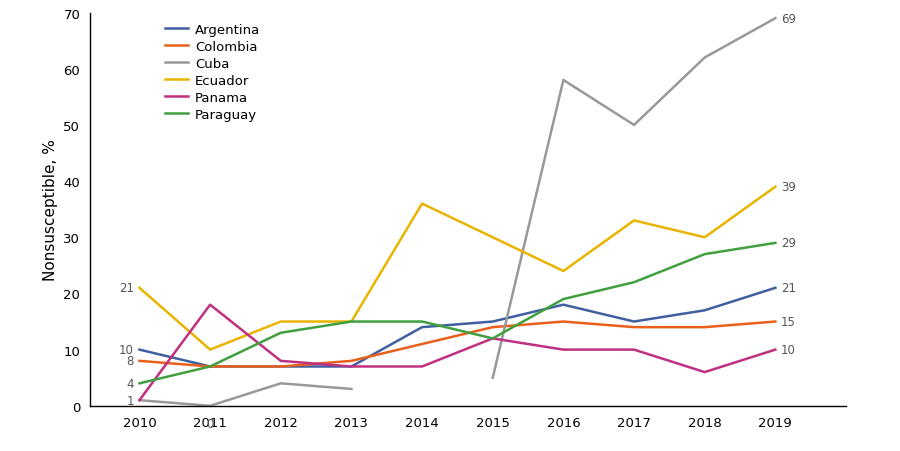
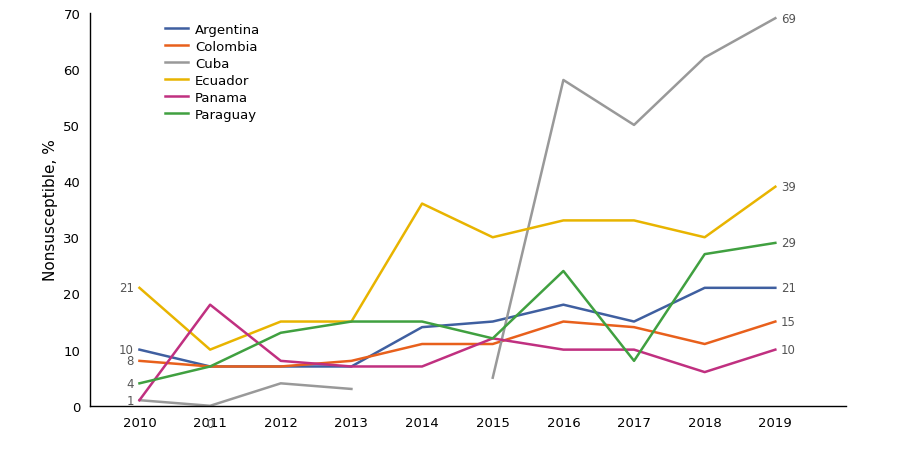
Colombia/2015: 14 -> 11
Ecuador/2016: 24 -> 33
Paraguay/2016: 19 -> 24
Paraguay/2017: 22 -> 8
Argentina/2018: 17 -> 21
Colombia/2018: 14 -> 11
